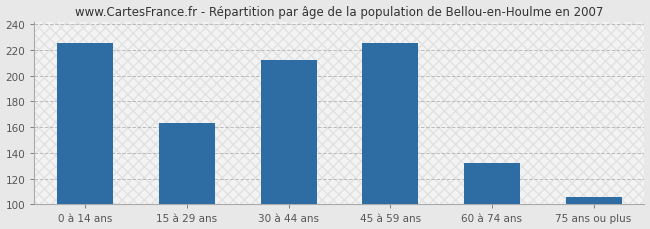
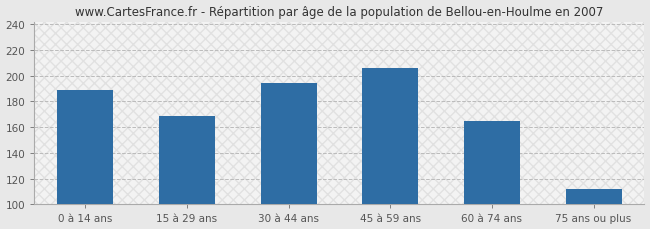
0 à 14 ans: 225 -> 189
15 à 29 ans: 163 -> 169
30 à 44 ans: 212 -> 194
45 à 59 ans: 225 -> 206
60 à 74 ans: 132 -> 165
75 ans ou plus: 106 -> 112
